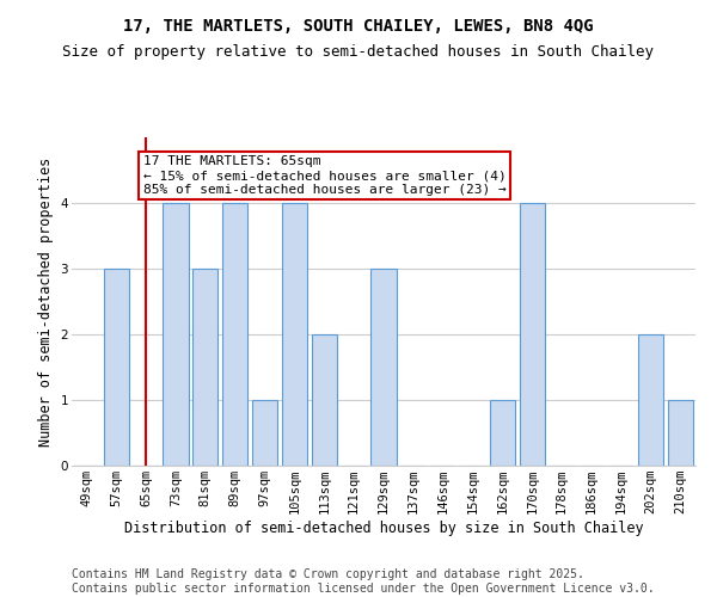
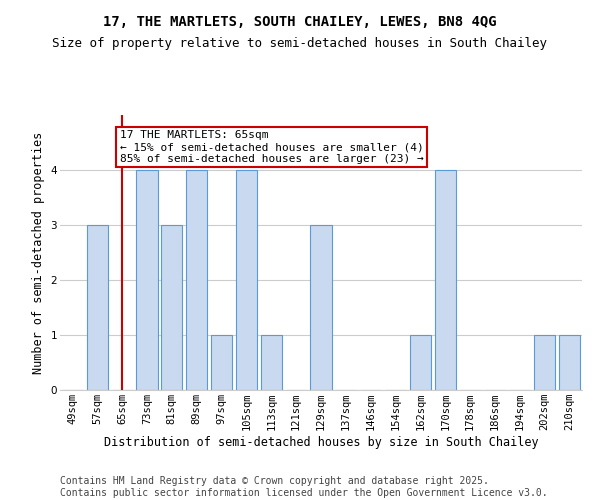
113sqm: 2 -> 1
202sqm: 2 -> 1
